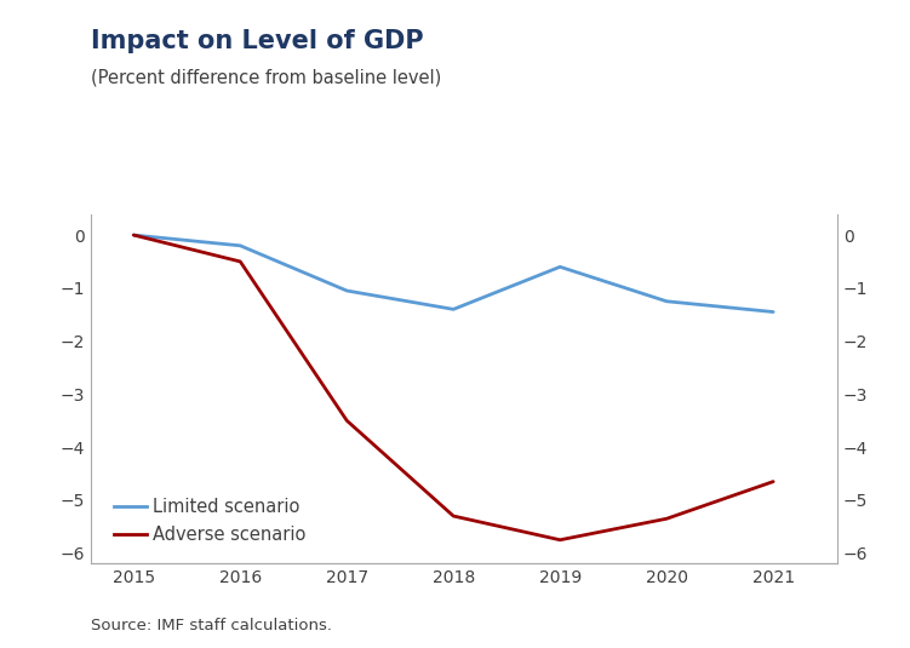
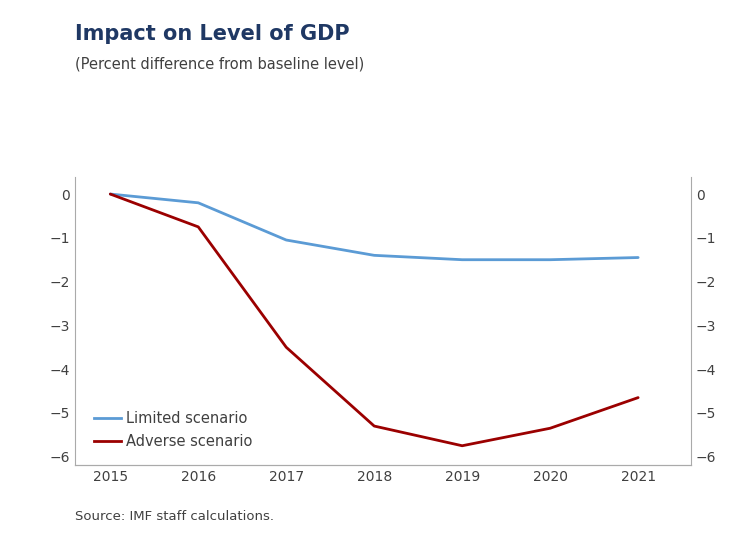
Adverse scenario/2016: -0.50 -> -0.75
Limited scenario/2019: -0.60 -> -1.50
Limited scenario/2020: -1.25 -> -1.50
